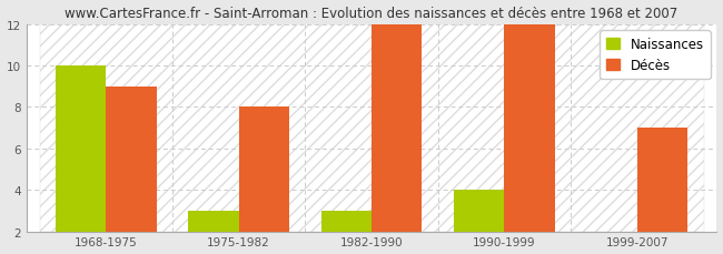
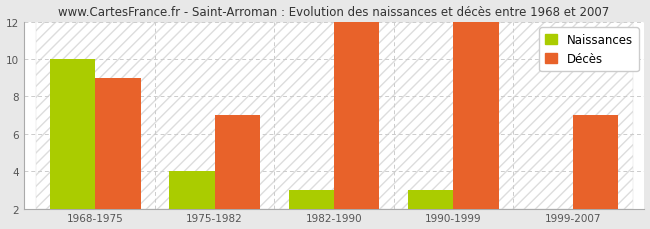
Naissances/1975-1982: 3 -> 4
Décès/1975-1982: 8 -> 7
Naissances/1990-1999: 4 -> 3
